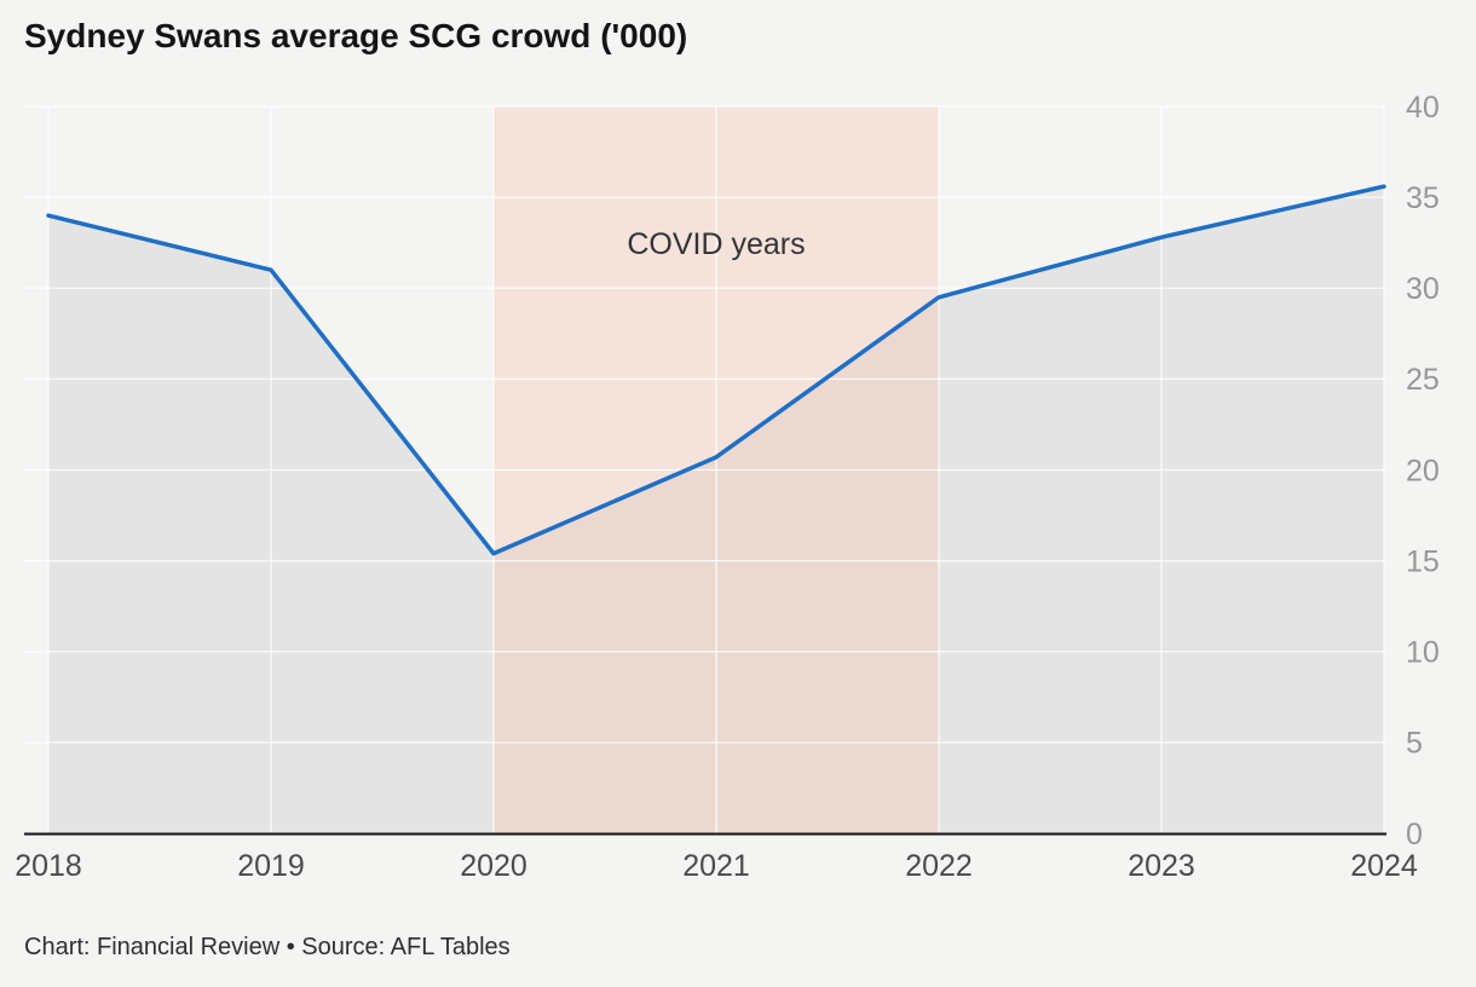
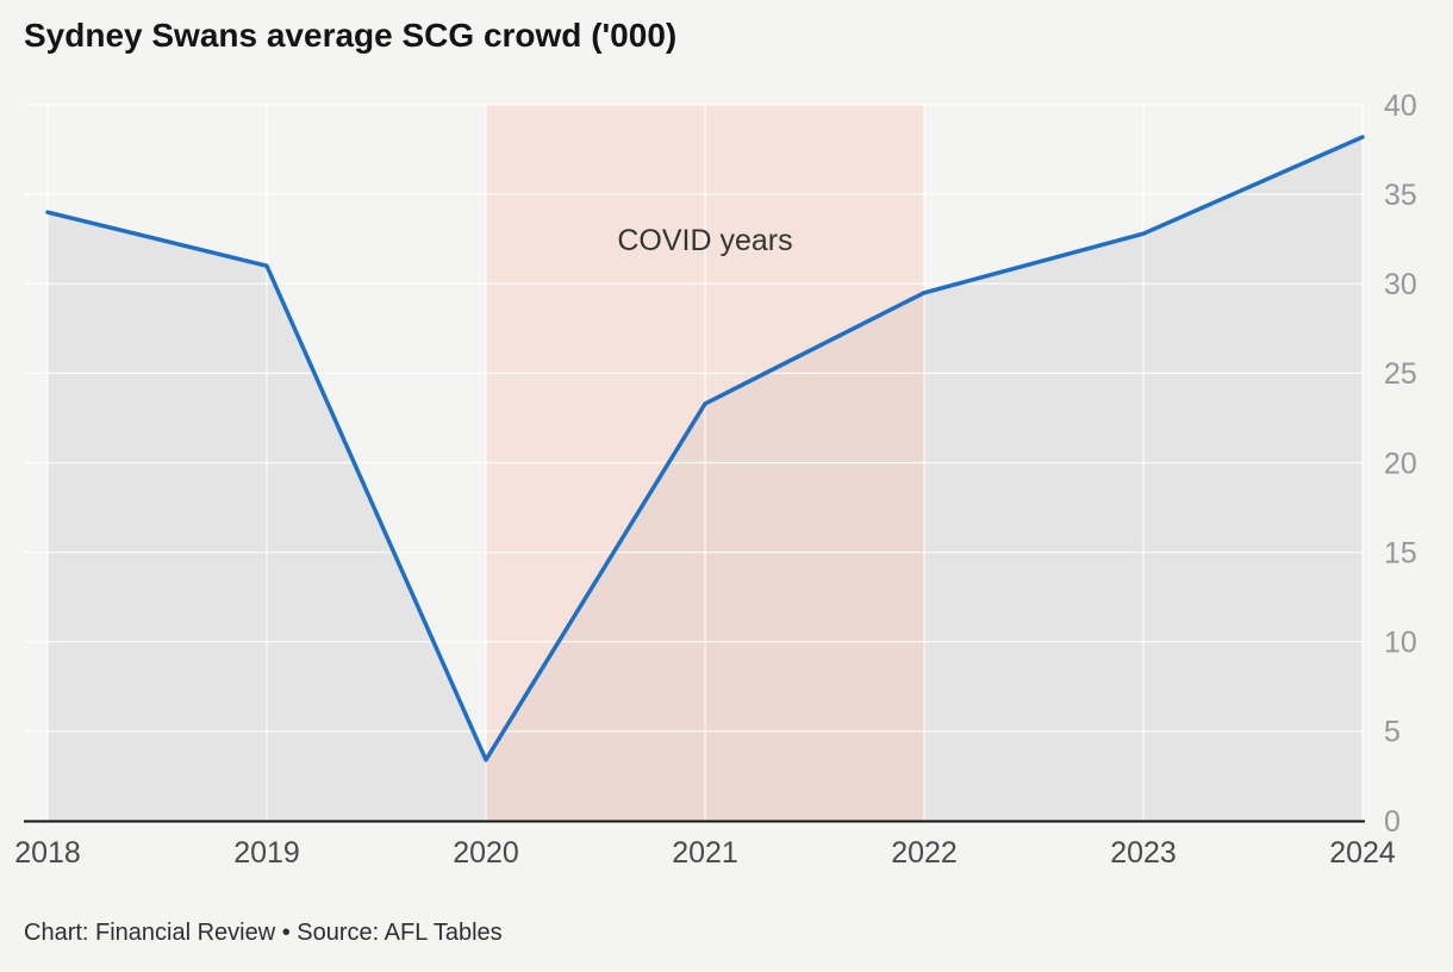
2020: 15.4 -> 3.4
2021: 20.7 -> 23.3
2024: 35.6 -> 38.2
